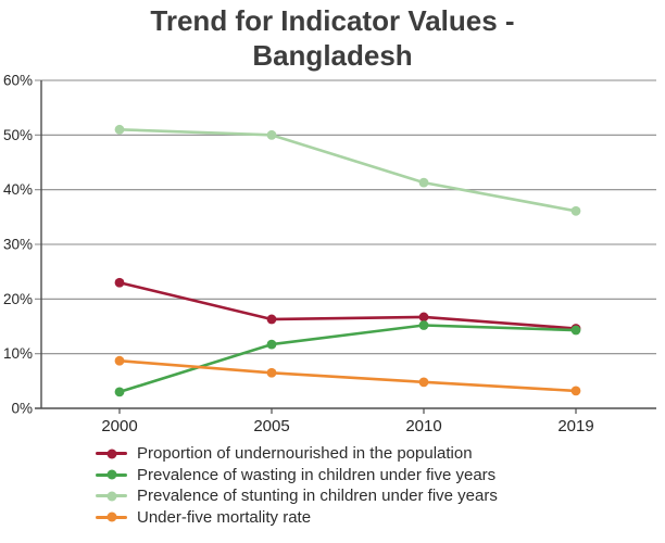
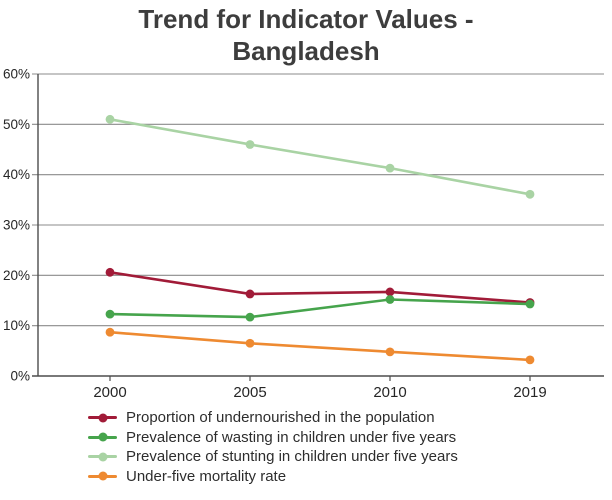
Proportion of undernourished in the population/2000: 23% -> 21%
Prevalence of wasting in children under five years/2000: 3% -> 12%
Prevalence of stunting in children under five years/2005: 50% -> 46%
